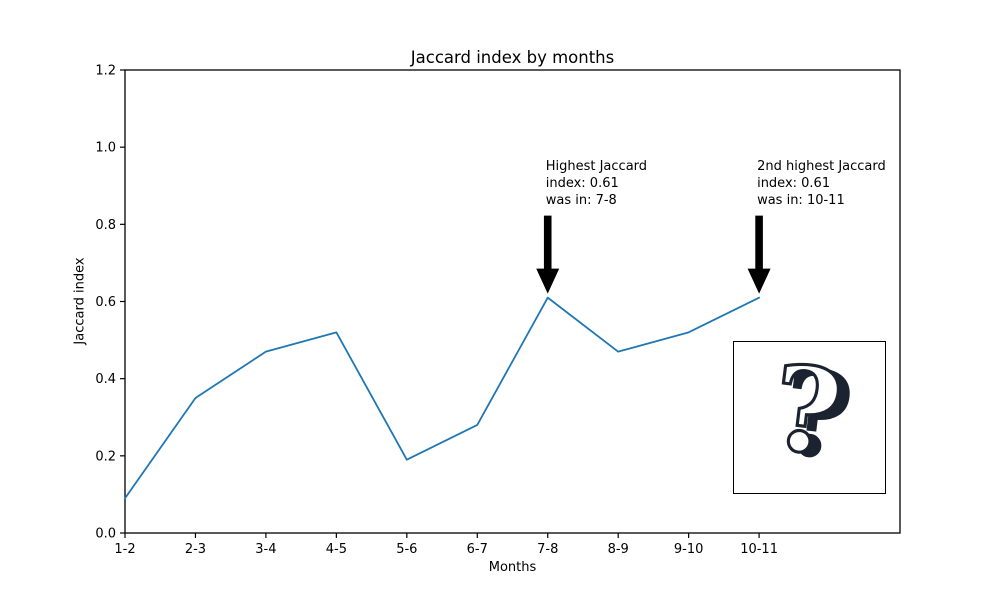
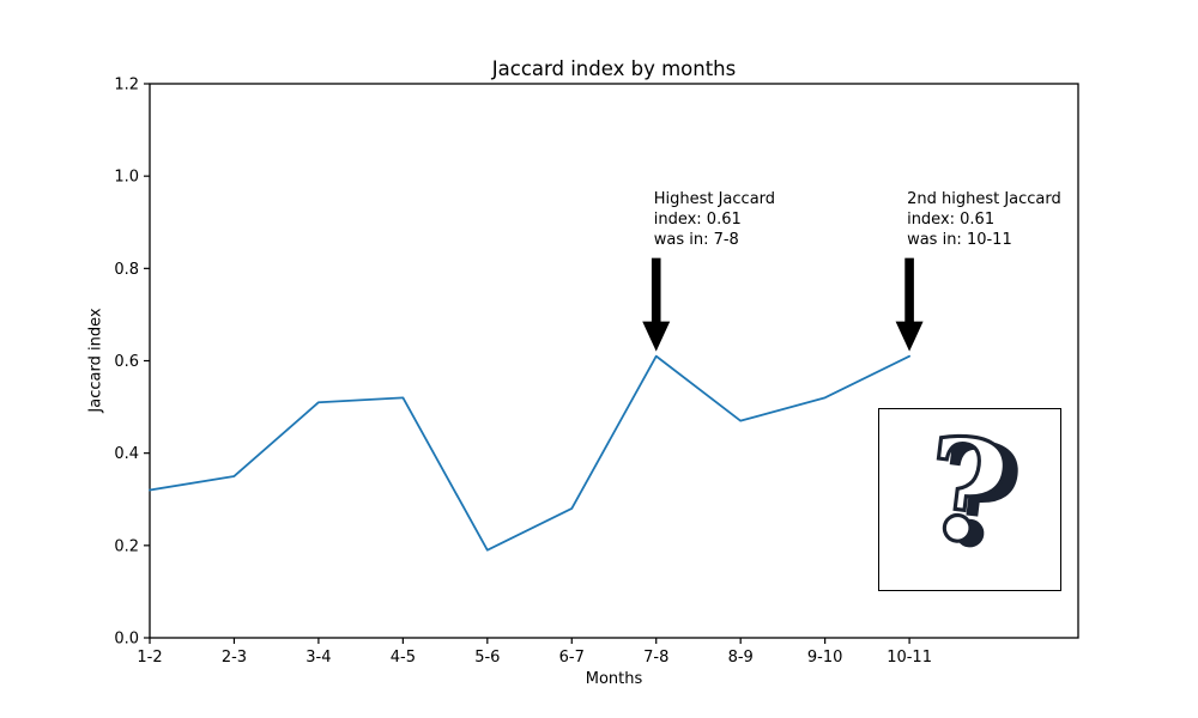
1-2: 0.09 -> 0.32
3-4: 0.47 -> 0.51
